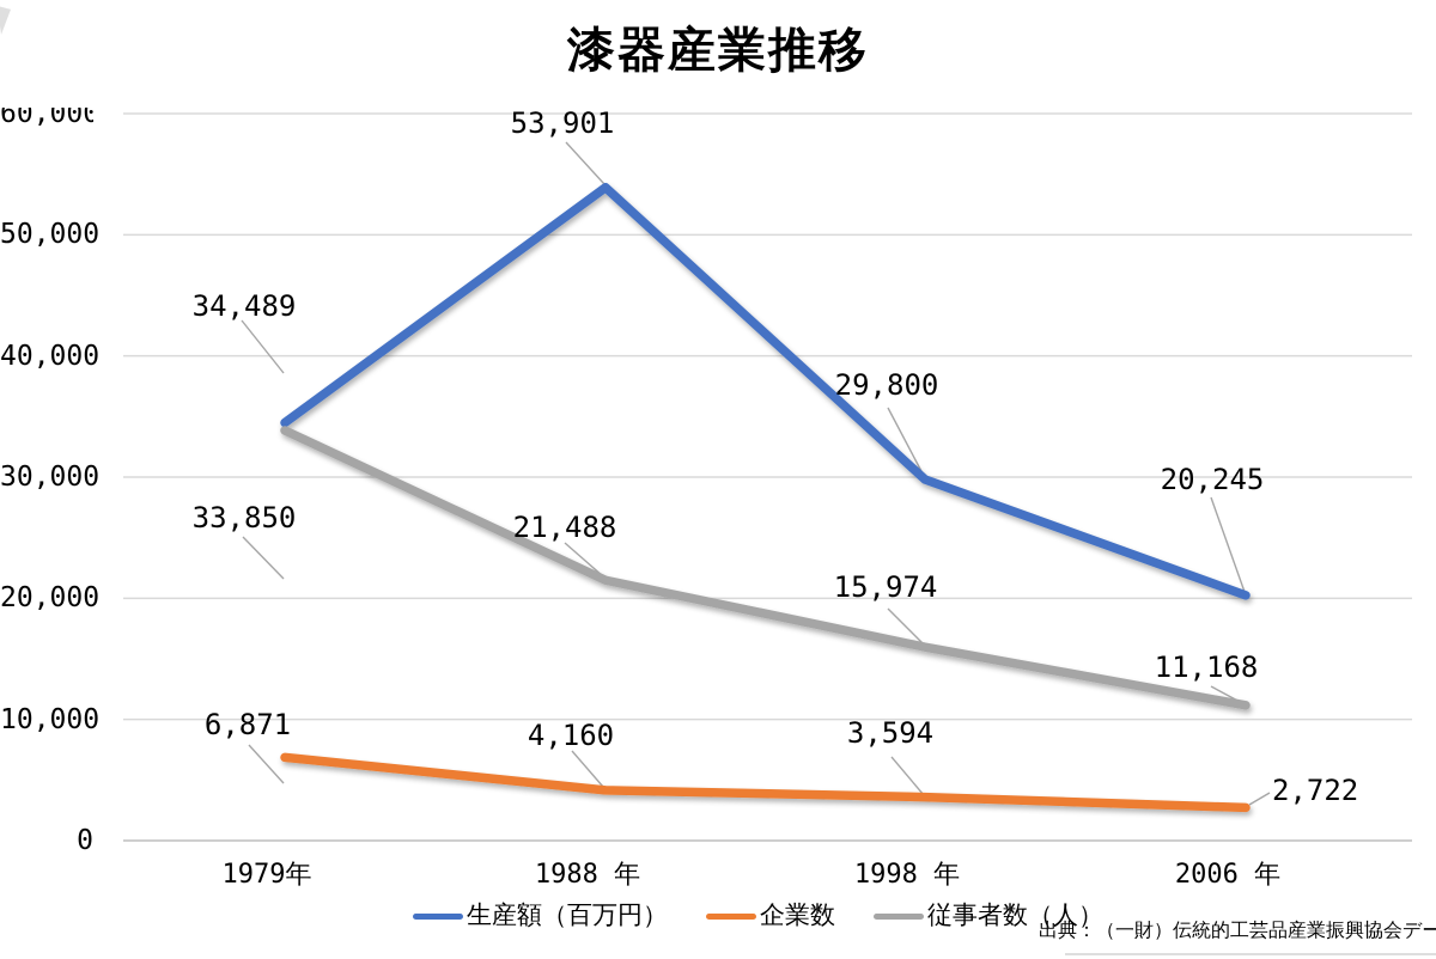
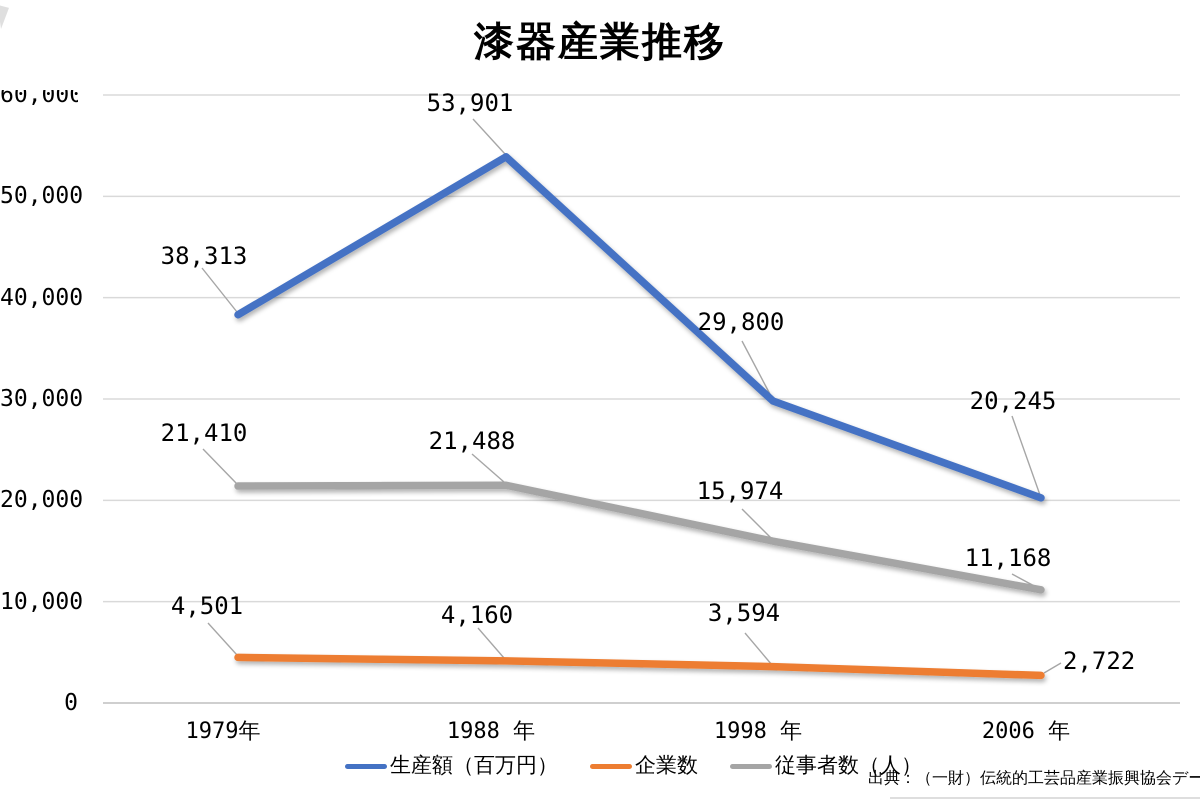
生産額（百万円）/1979年: 34,489 -> 38,313
企業数/1979年: 6,871 -> 4,501
従事者数（人）/1979年: 33,850 -> 21,410
